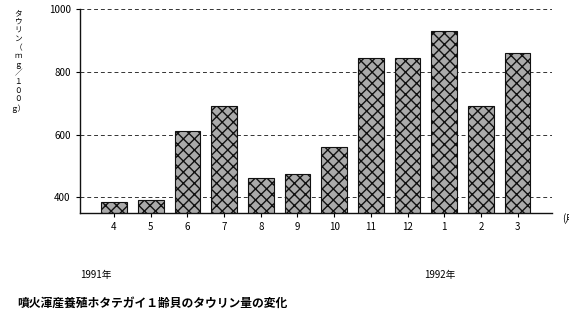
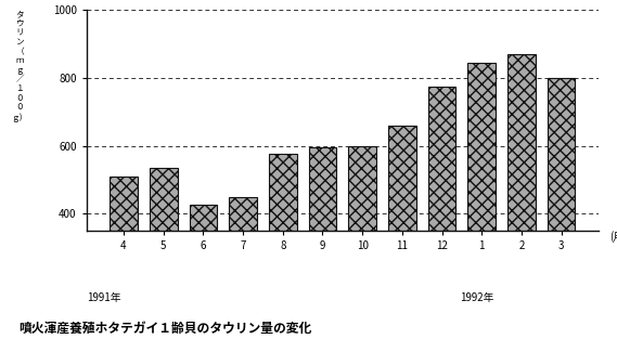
4: 385 -> 510
5: 390 -> 535
6: 610 -> 425
7: 690 -> 450
8: 460 -> 575
9: 475 -> 595
10: 560 -> 600
11: 845 -> 660
12: 845 -> 775
1: 930 -> 845
2: 690 -> 870
3: 860 -> 800
